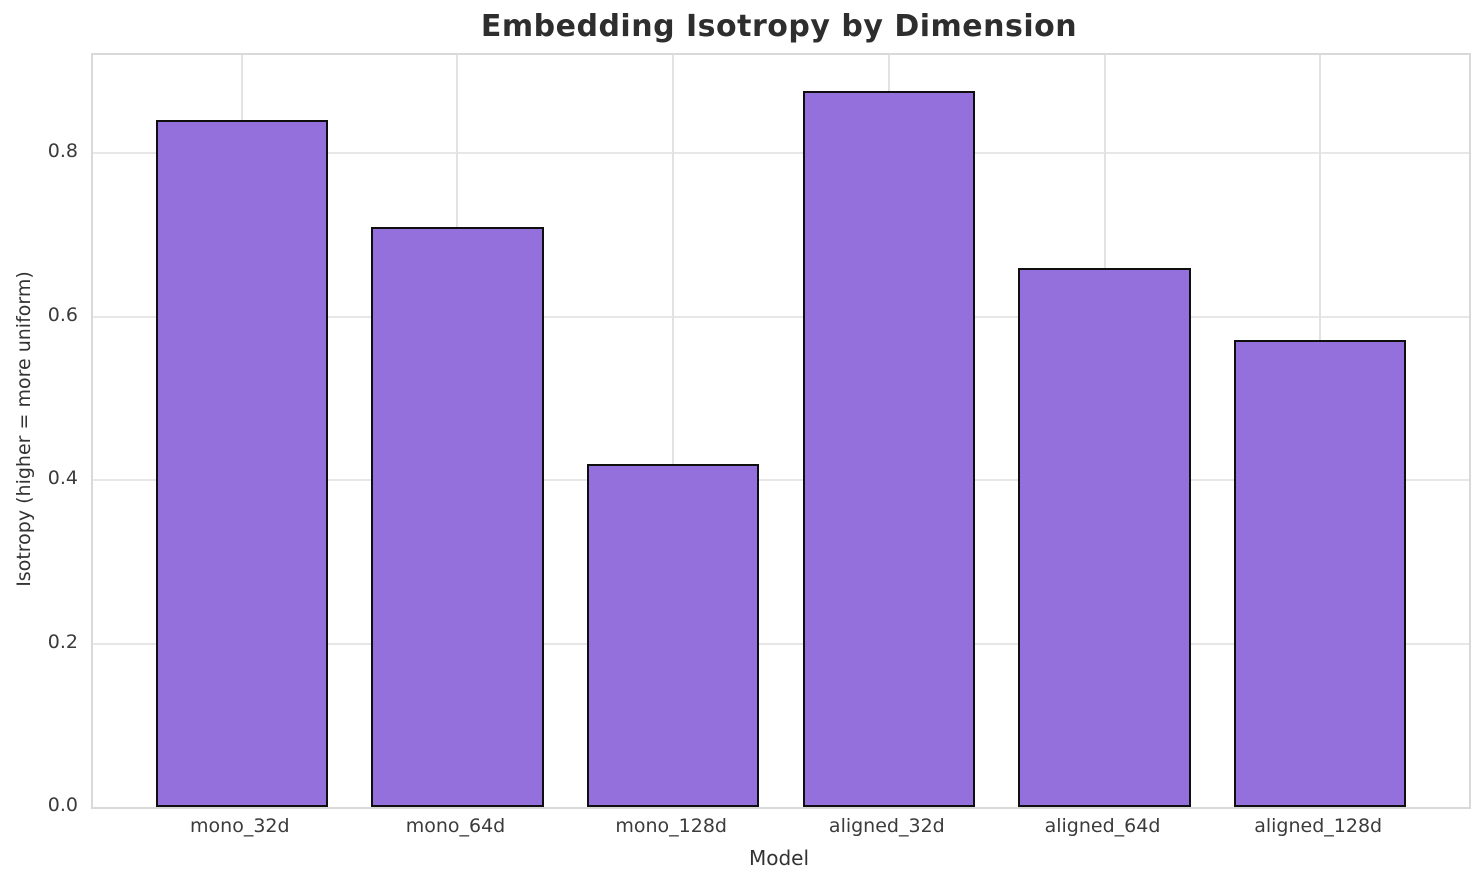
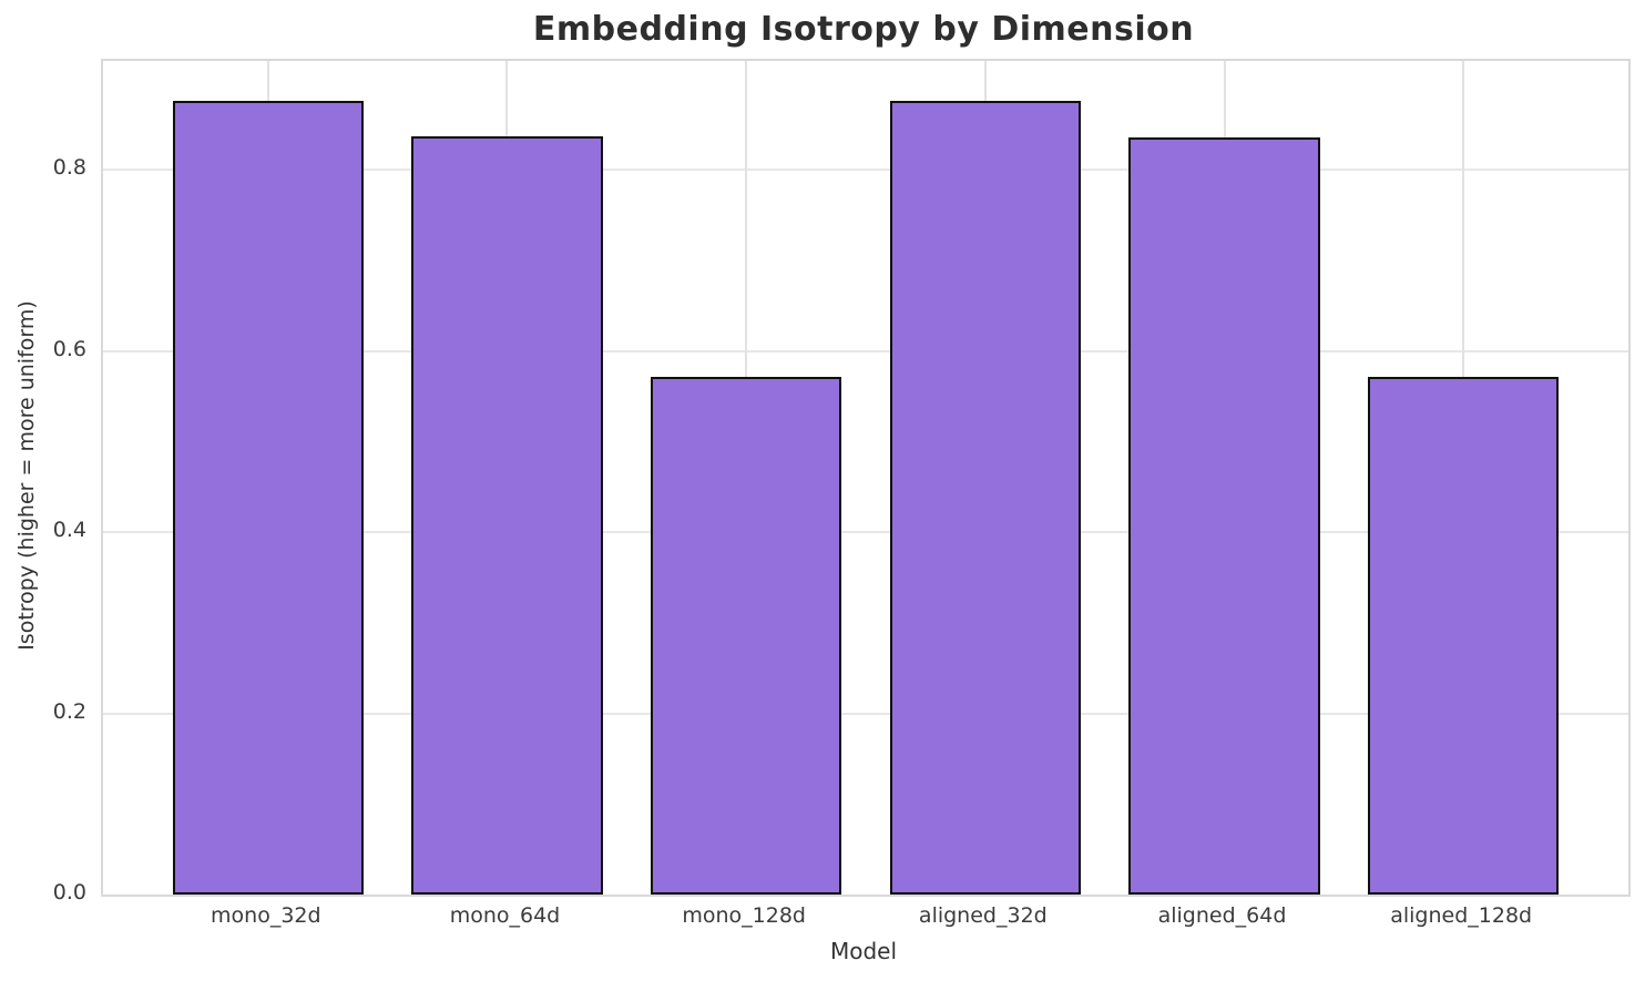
mono_32d: 0.84 -> 0.88
mono_64d: 0.71 -> 0.84
mono_128d: 0.42 -> 0.57
aligned_64d: 0.66 -> 0.84
